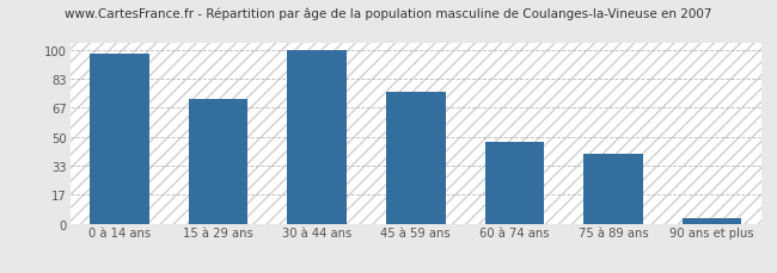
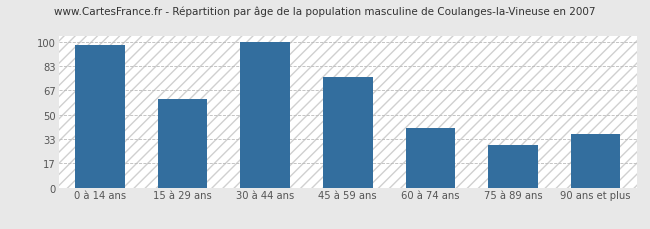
15 à 29 ans: 72 -> 61
60 à 74 ans: 47 -> 41
75 à 89 ans: 40 -> 29
90 ans et plus: 3 -> 37
